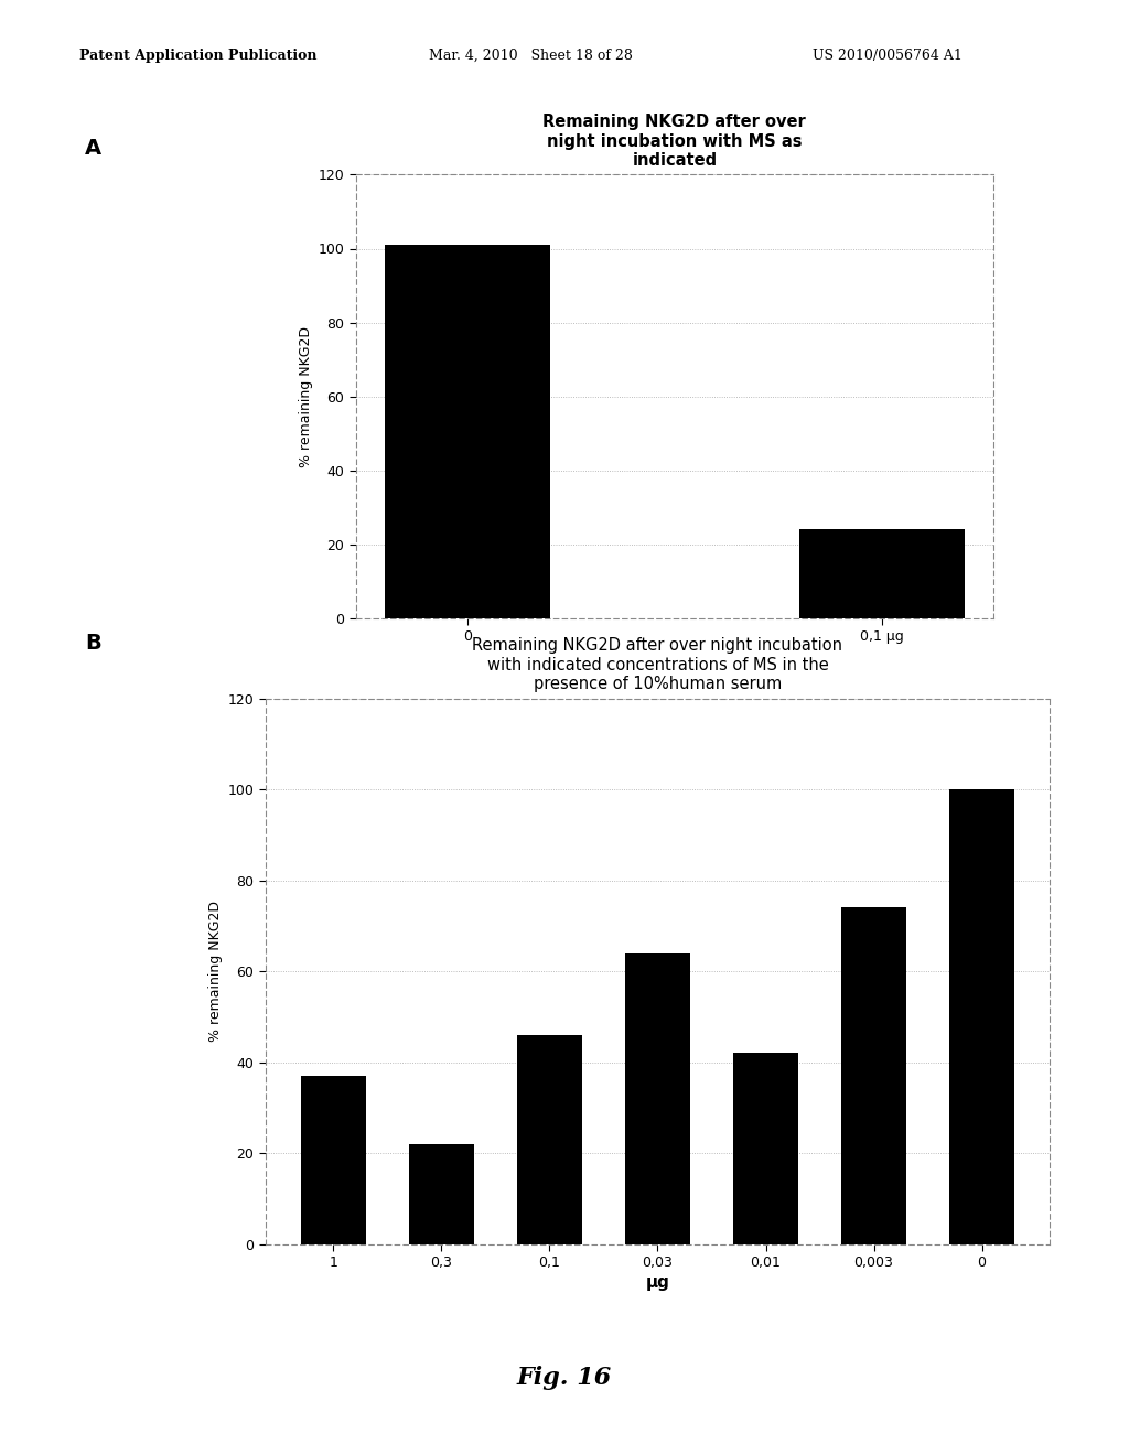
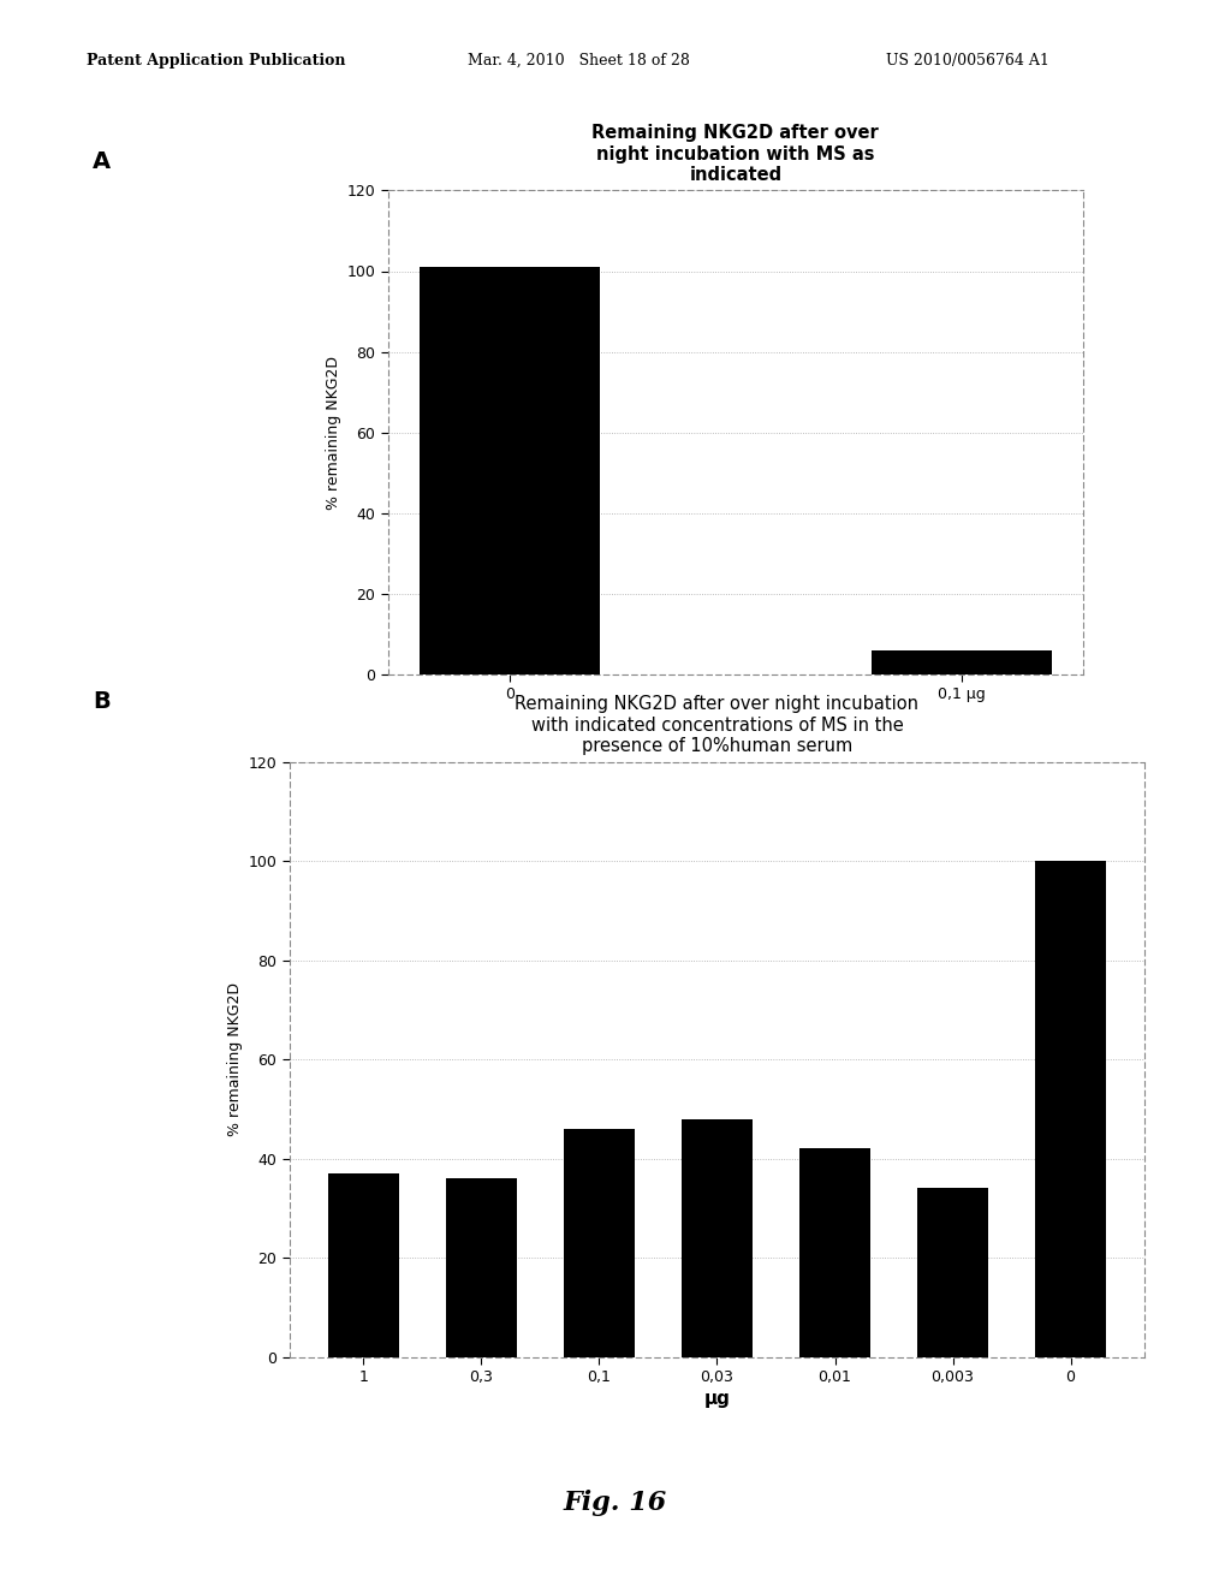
0,1 µg: 24 -> 6
0,3: 22 -> 36
0,03: 64 -> 48
0,003: 74 -> 34
